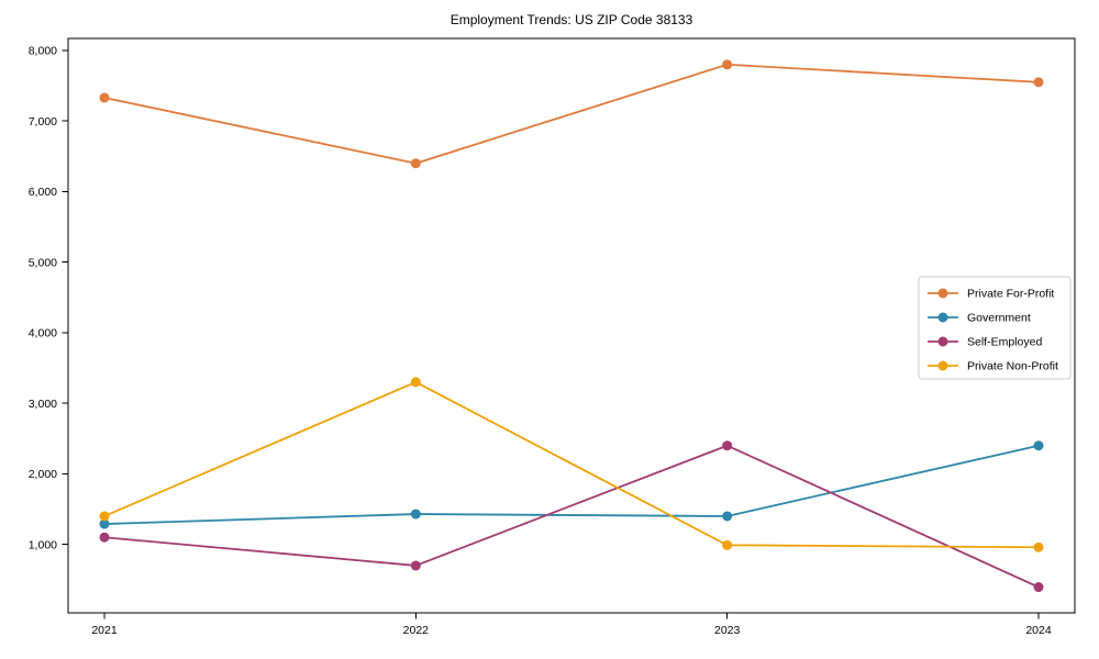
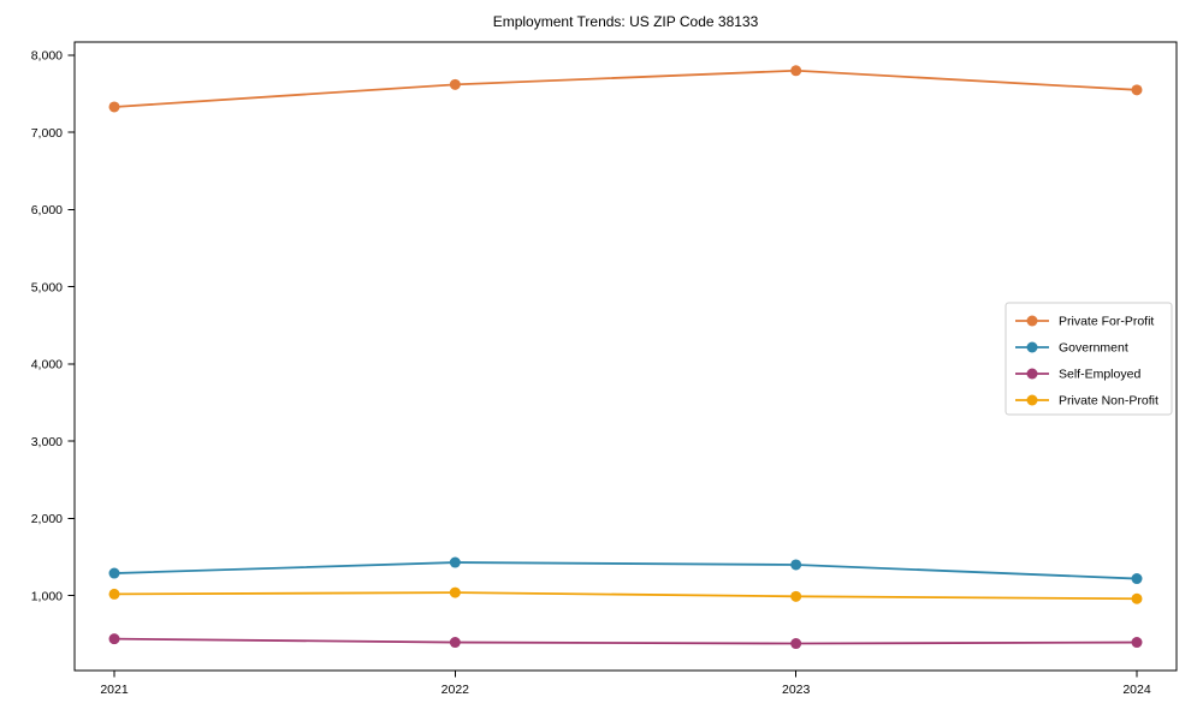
Self-Employed/2021: 1100 -> 400
Private Non-Profit/2021: 1400 -> 1000
Private For-Profit/2022: 6400 -> 7600
Self-Employed/2022: 700 -> 400
Private Non-Profit/2022: 3300 -> 1000
Self-Employed/2023: 2400 -> 400
Government/2024: 2400 -> 1200
